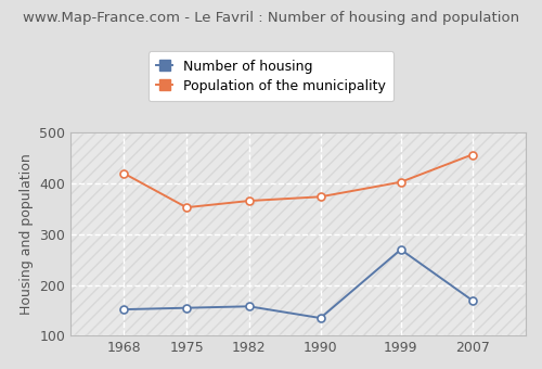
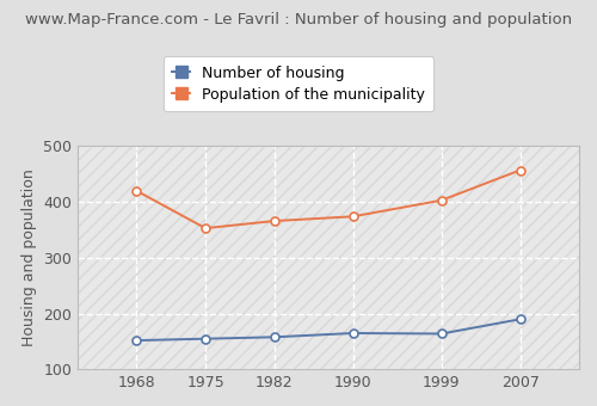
Number of housing/1990: 135 -> 165
Number of housing/1999: 270 -> 164
Number of housing/2007: 170 -> 190
